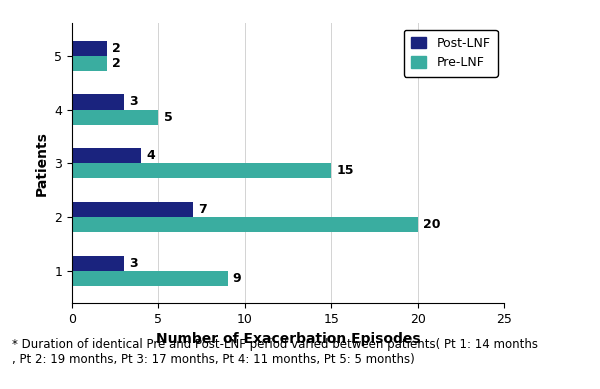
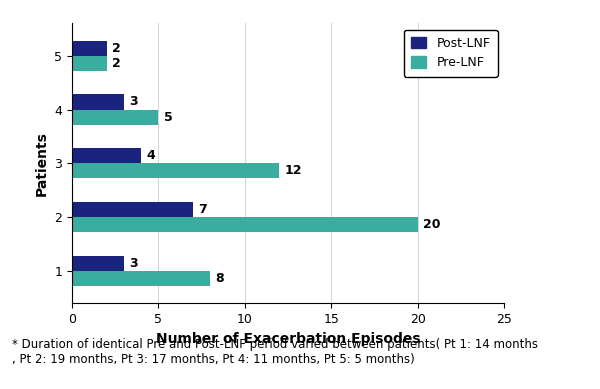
Pre-LNF/3: 15 -> 12
Pre-LNF/1: 9 -> 8
